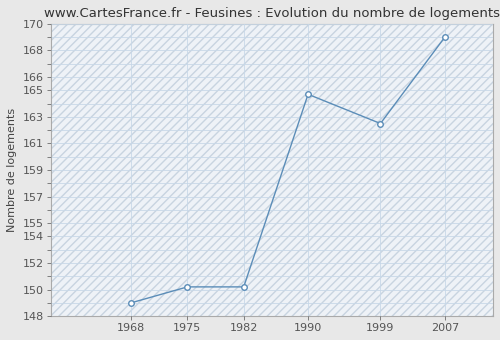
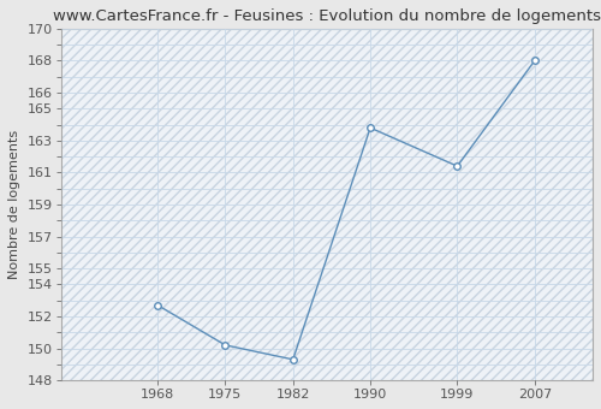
1968: 149.0 -> 152.7
1982: 150.2 -> 149.3
1990: 164.7 -> 163.8
1999: 162.5 -> 161.4
2007: 169.0 -> 168.0
